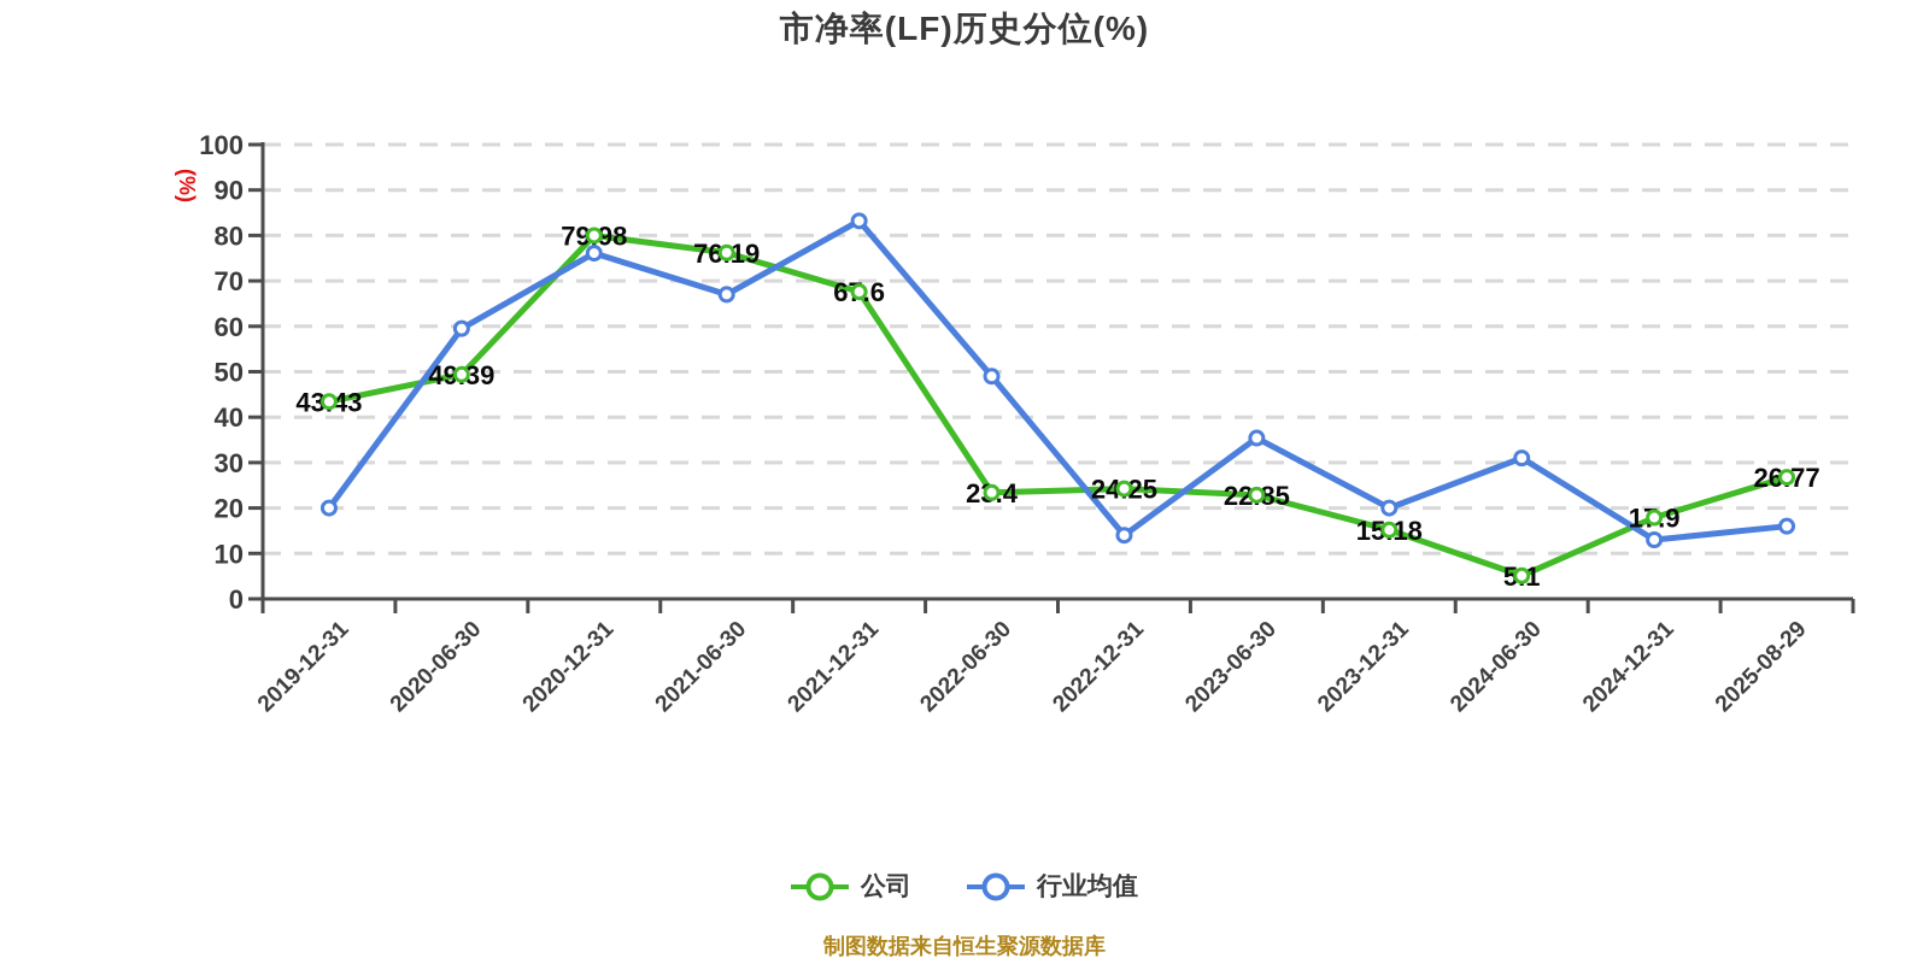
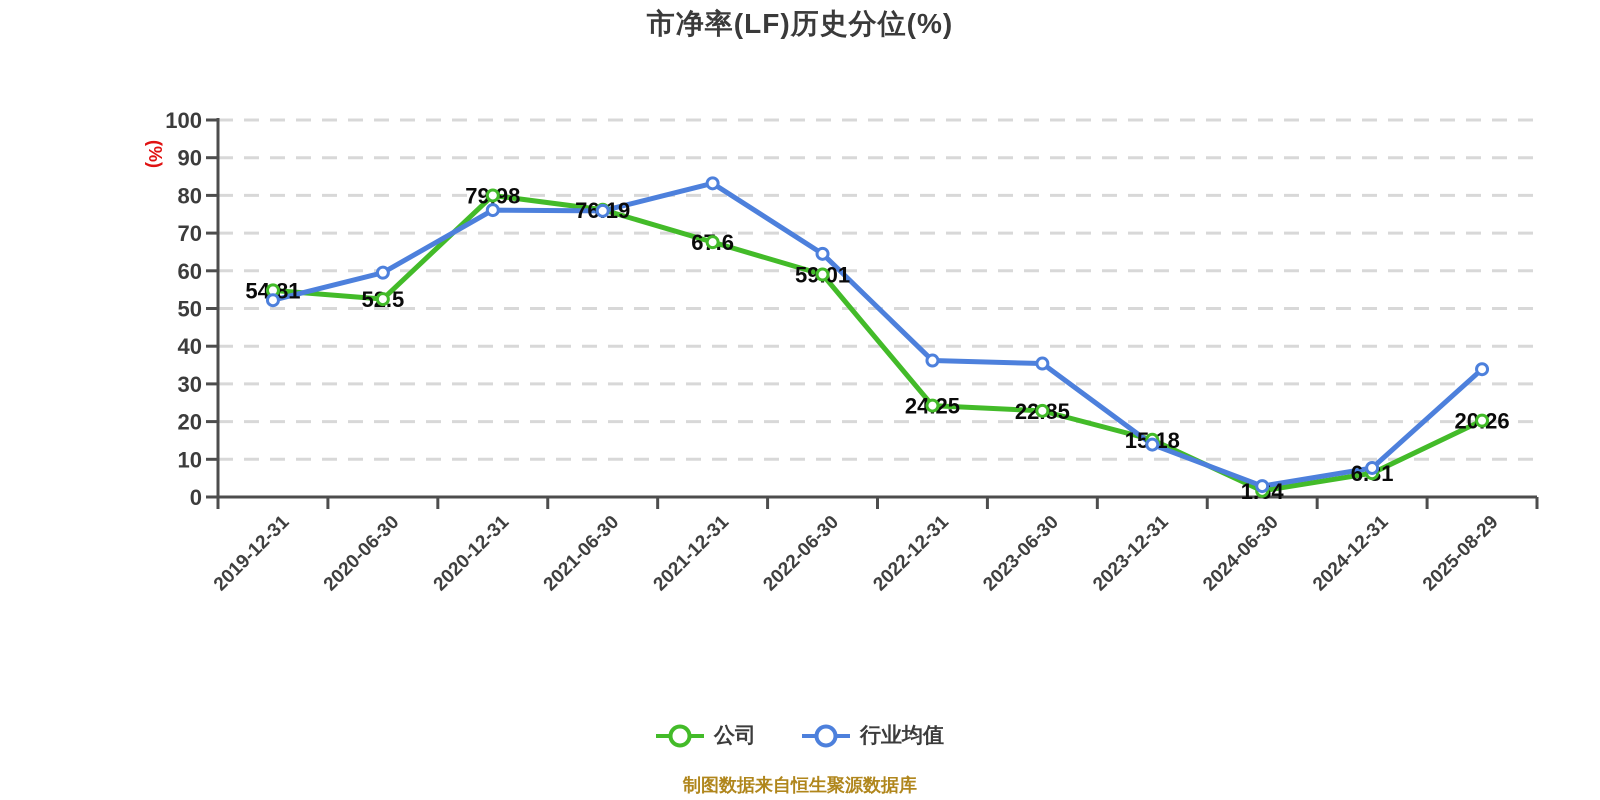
公司/2019-12-31: 43.43 -> 54.81
行业均值/2019-12-31: 20 -> 52
公司/2020-06-30: 49.39 -> 52.5
行业均值/2021-06-30: 67 -> 76
公司/2022-06-30: 23.4 -> 59.01
行业均值/2022-06-30: 49 -> 64
行业均值/2022-12-31: 14 -> 36
行业均值/2023-12-31: 20 -> 14
公司/2024-06-30: 5.1 -> 1.64
行业均值/2024-06-30: 31 -> 3
公司/2024-12-31: 17.9 -> 6.31
行业均值/2024-12-31: 13 -> 8
公司/2025-08-29: 26.77 -> 20.26
行业均值/2025-08-29: 16 -> 34
